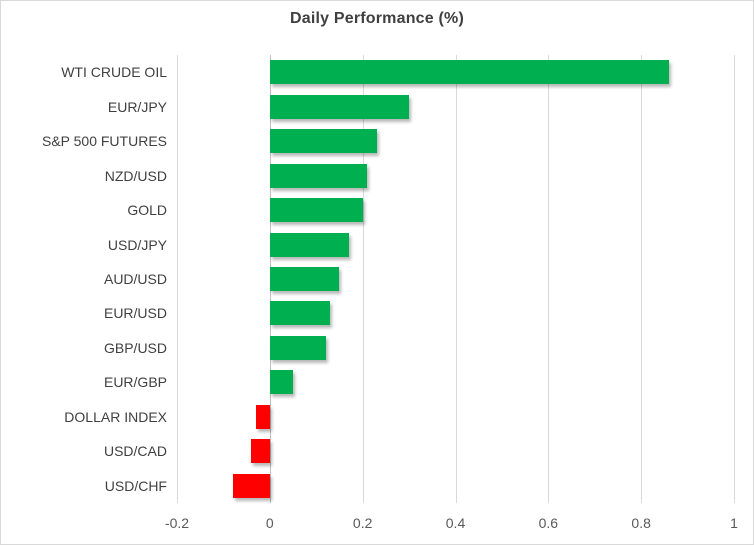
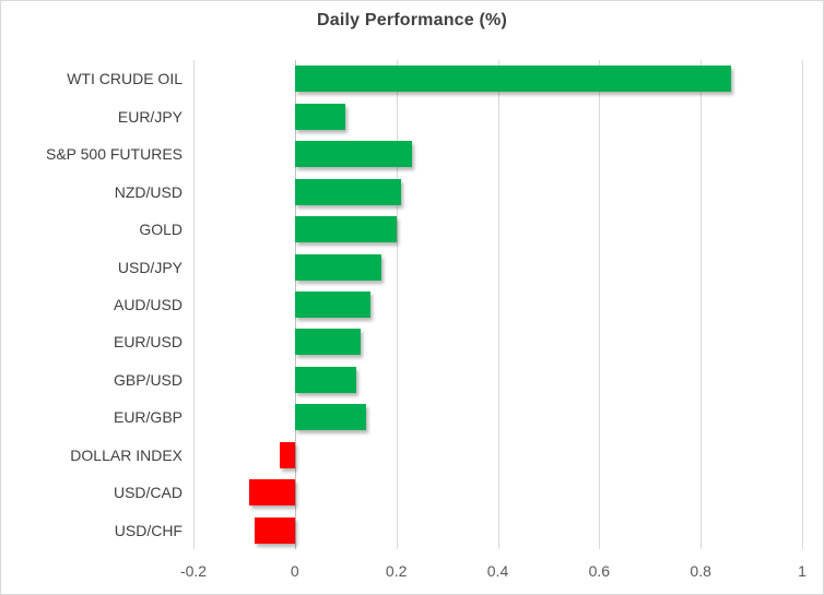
EUR/JPY: 0.30 -> 0.10
EUR/GBP: 0.05 -> 0.14
USD/CAD: -0.04 -> -0.09
